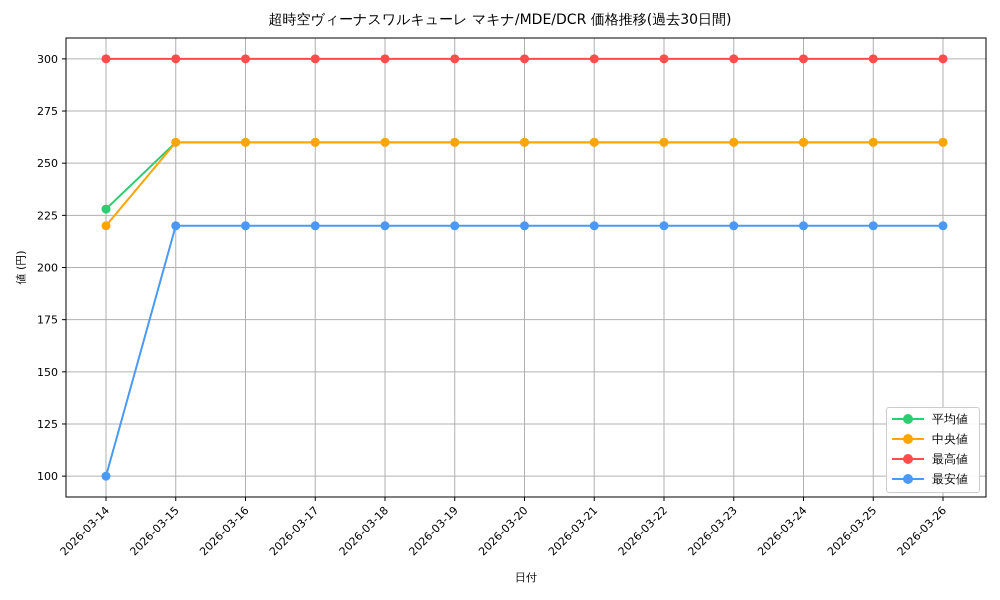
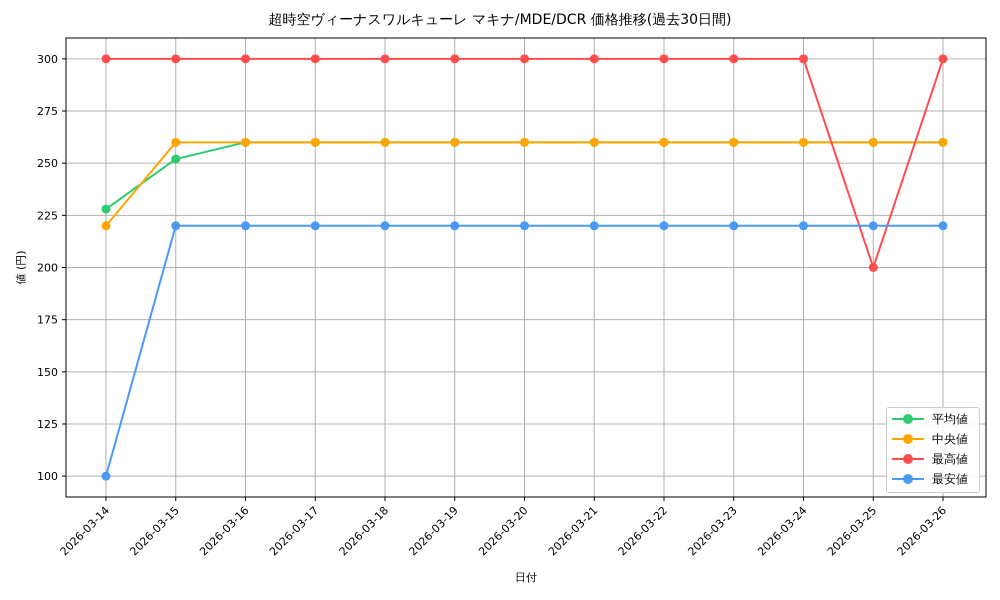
平均値/2026-03-15: 260 -> 252
最高値/2026-03-25: 300 -> 200
